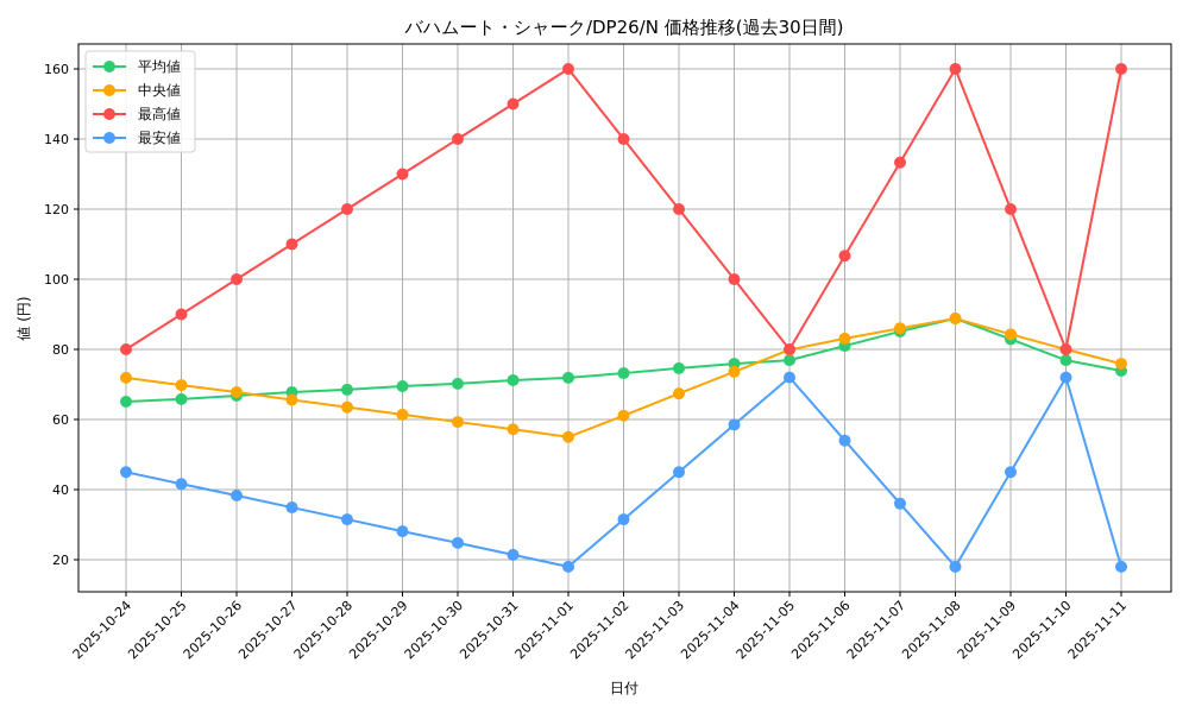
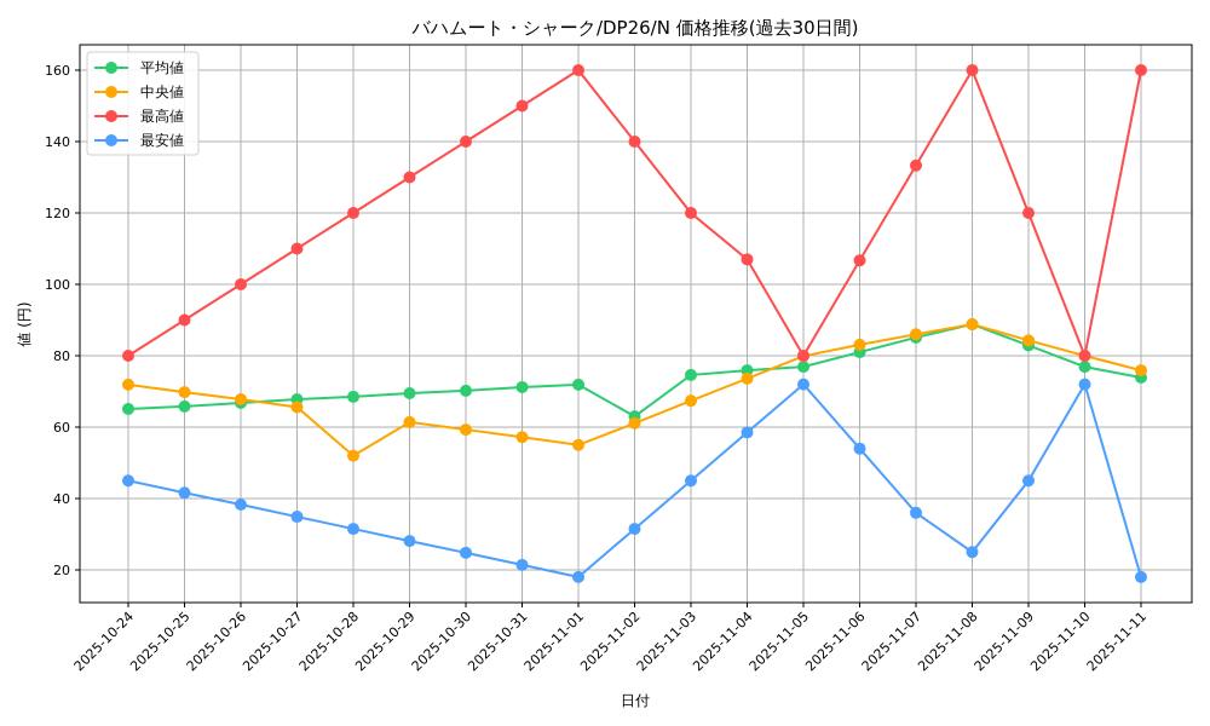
中央値/2025-10-28: 64 -> 52
平均値/2025-11-02: 73 -> 63
最高値/2025-11-04: 100 -> 107
最安値/2025-11-08: 18 -> 25
